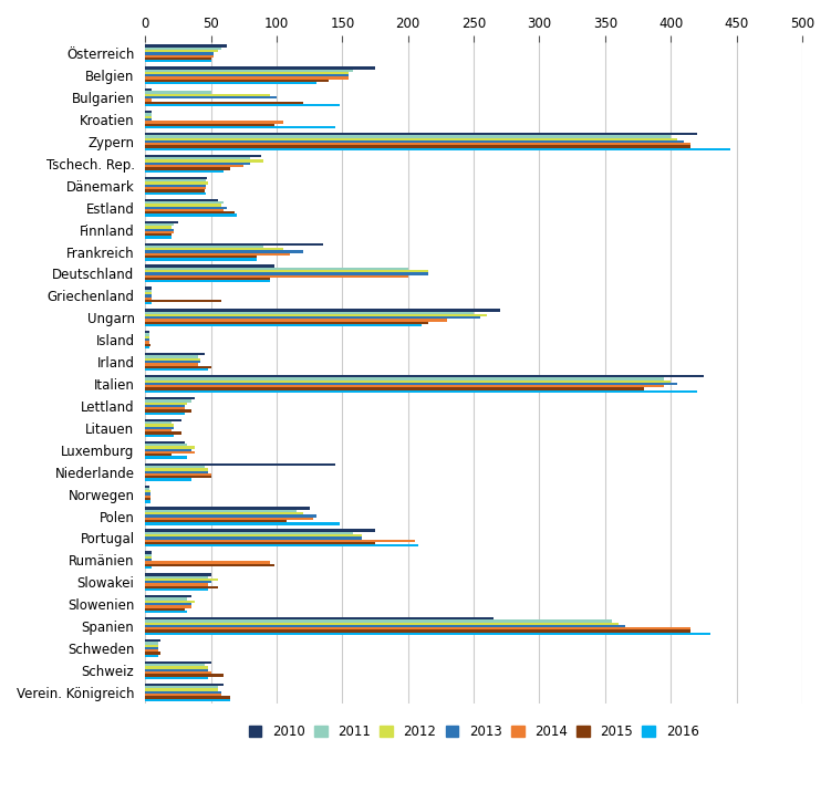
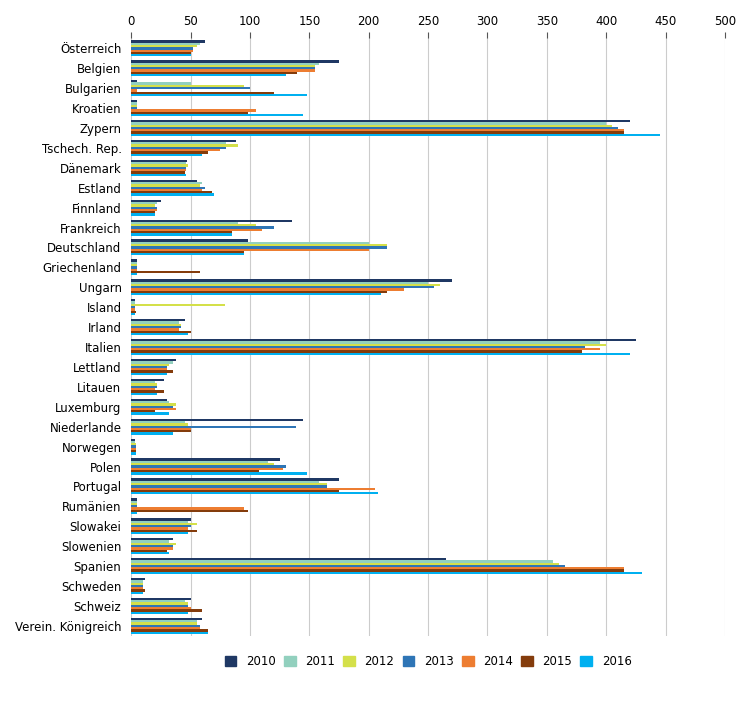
2012/Island: 3 -> 79
2013/Italien: 405 -> 382
2013/Niederlande: 48 -> 139
